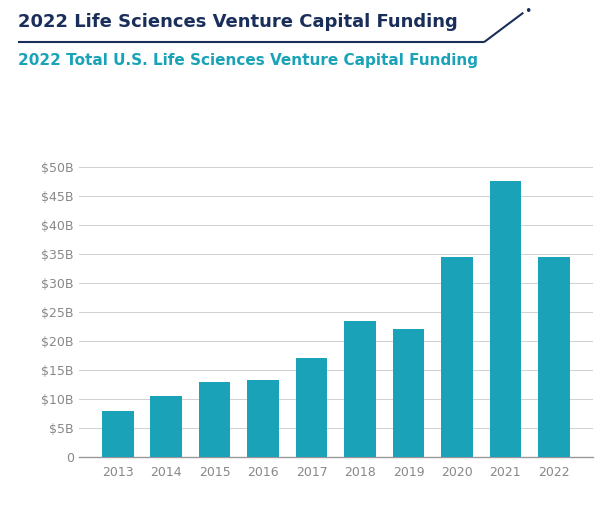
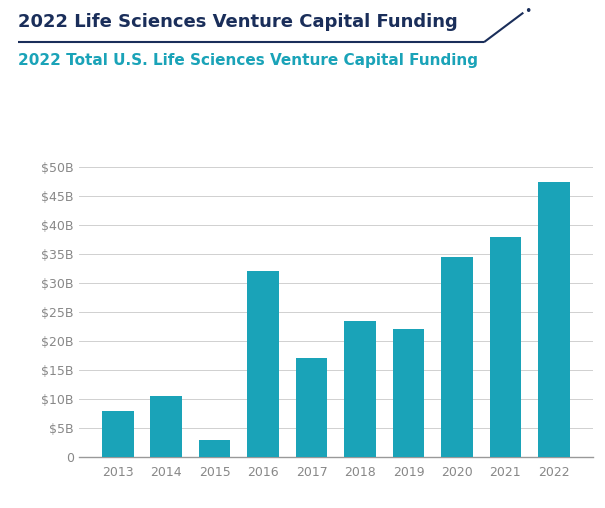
2015: $13.0B -> $3.0B
2016: $13.2B -> $32.0B
2021: $47.5B -> $37.8B
2022: $34.5B -> $47.4B
